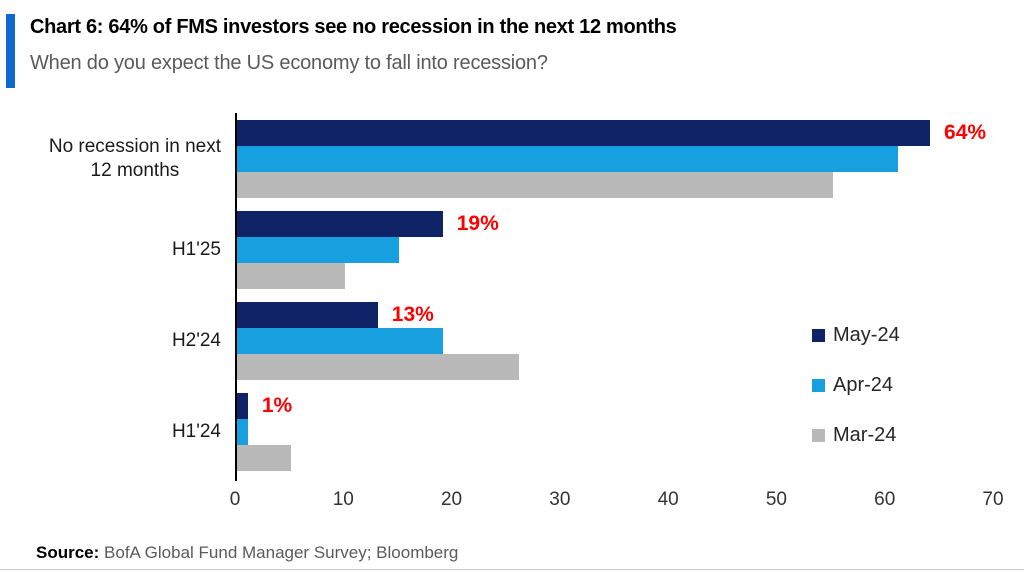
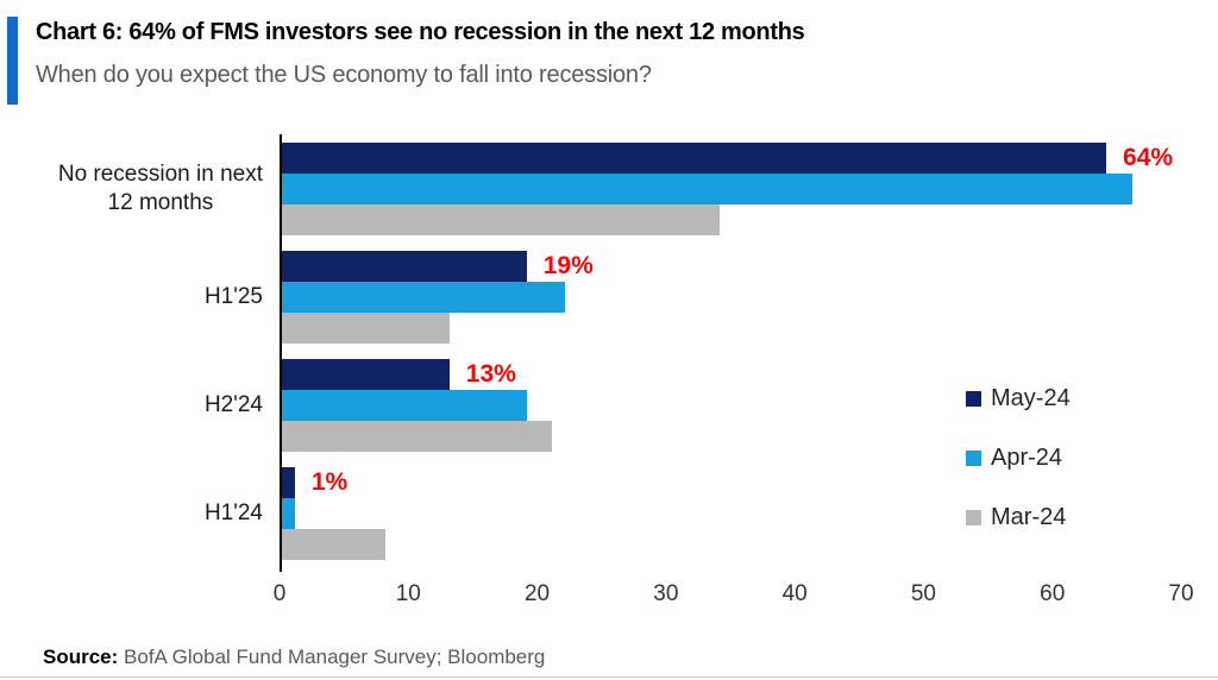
Apr-24/No recession in next 12 months: 61 -> 66
Mar-24/No recession in next 12 months: 55 -> 34
Apr-24/H1'25: 15 -> 22
Mar-24/H1'25: 10 -> 13
Mar-24/H2'24: 26 -> 21
Mar-24/H1'24: 5 -> 8
